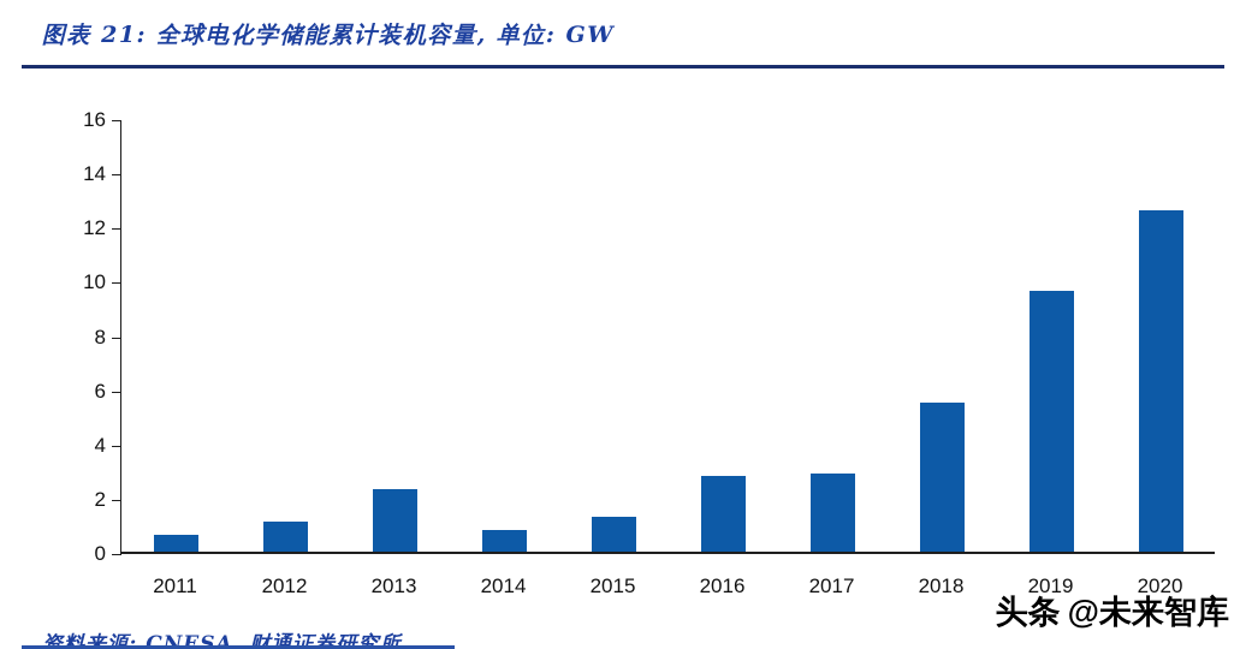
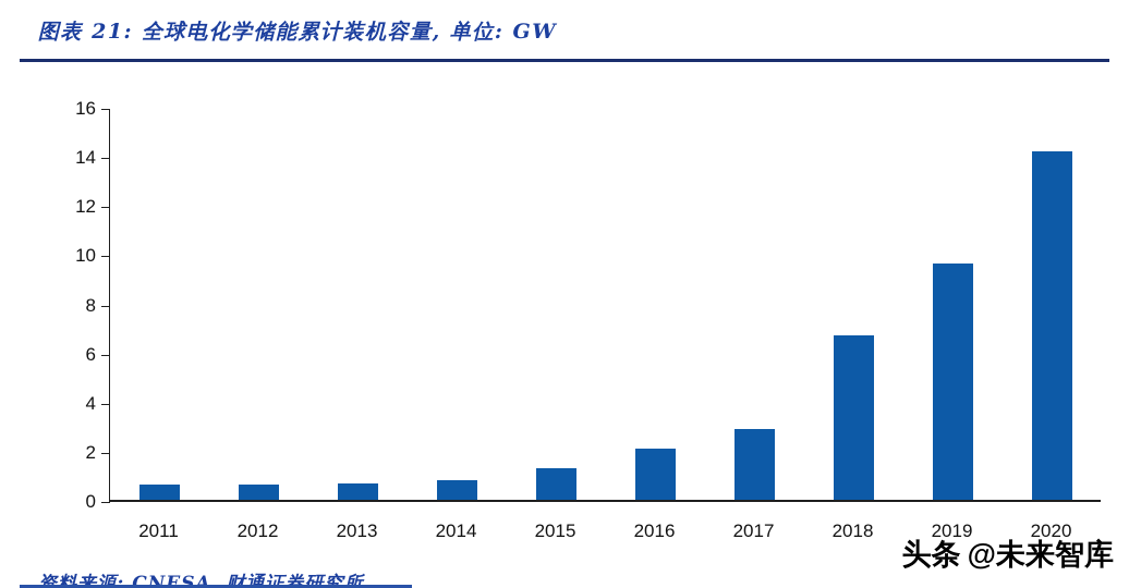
2012: 1.1 -> 0.6
2013: 2.3 -> 0.7
2016: 2.8 -> 2.1
2018: 5.5 -> 6.7
2020: 12.6 -> 14.2
